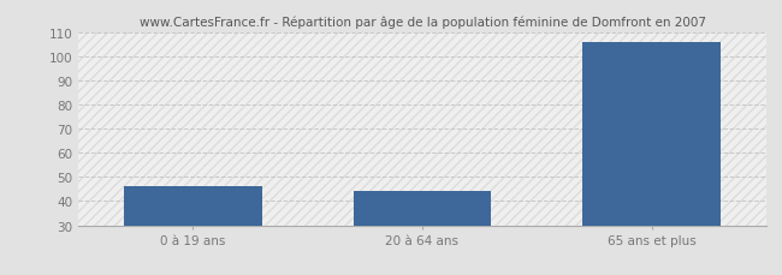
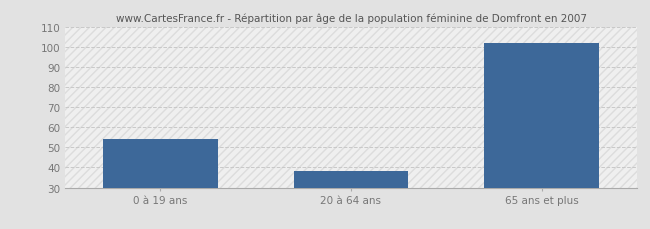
0 à 19 ans: 46 -> 54
20 à 64 ans: 44 -> 38
65 ans et plus: 106 -> 102
